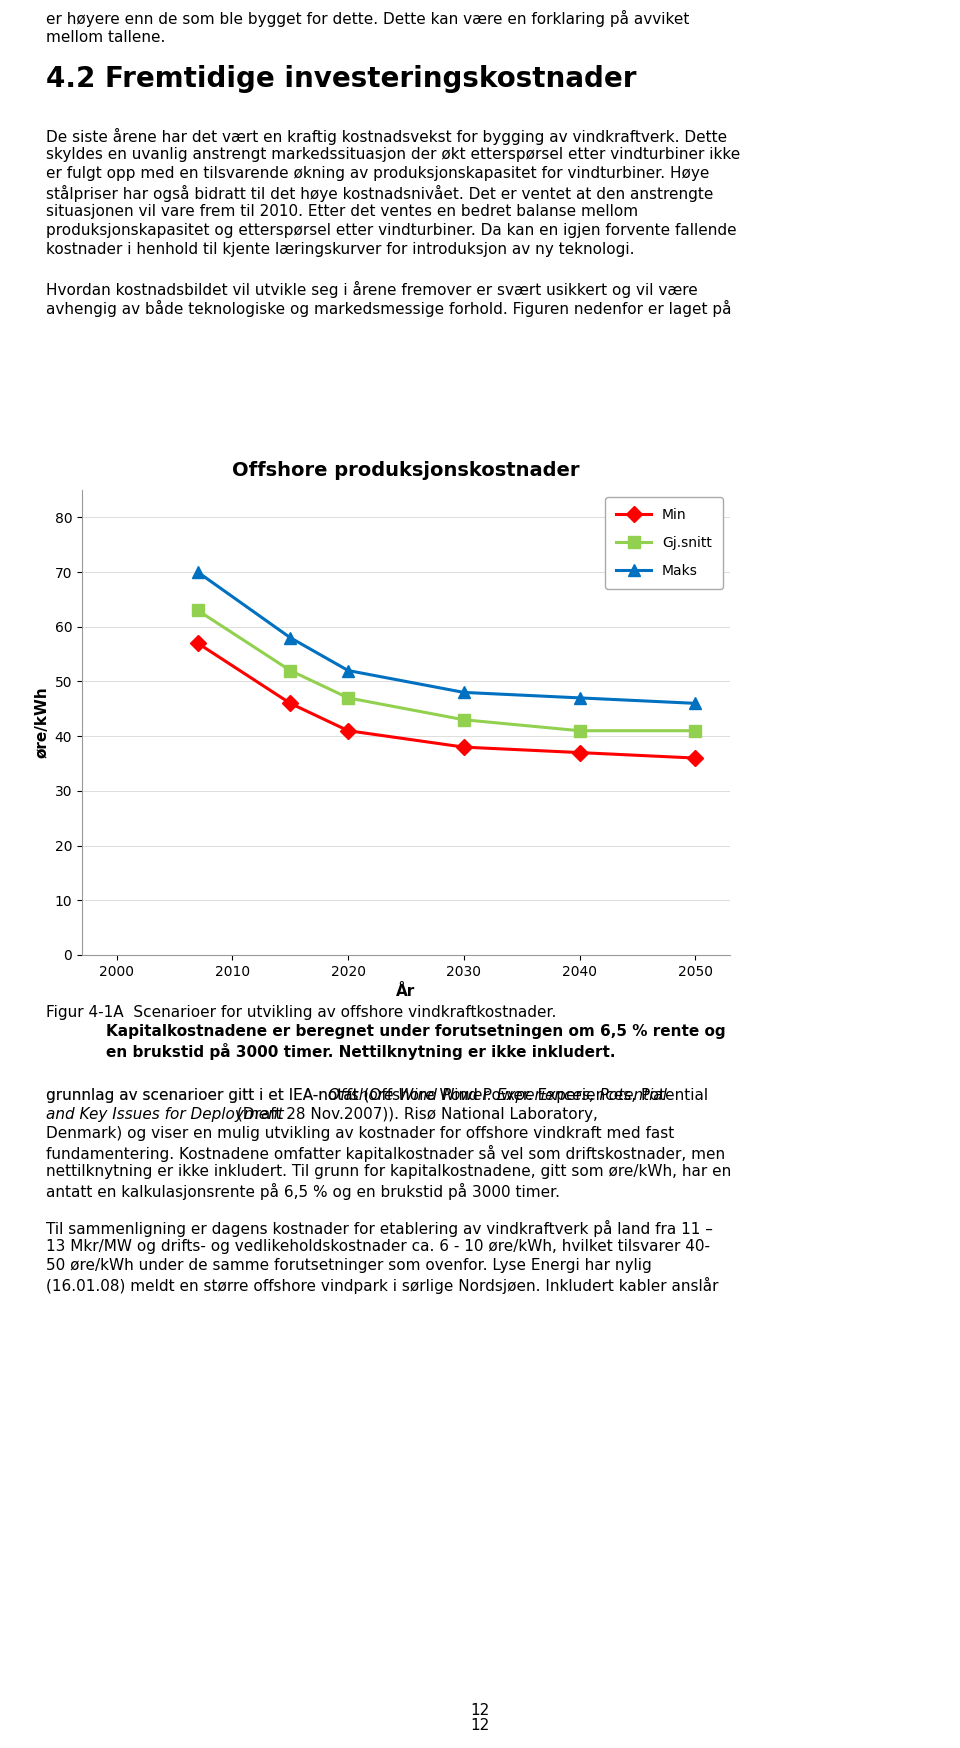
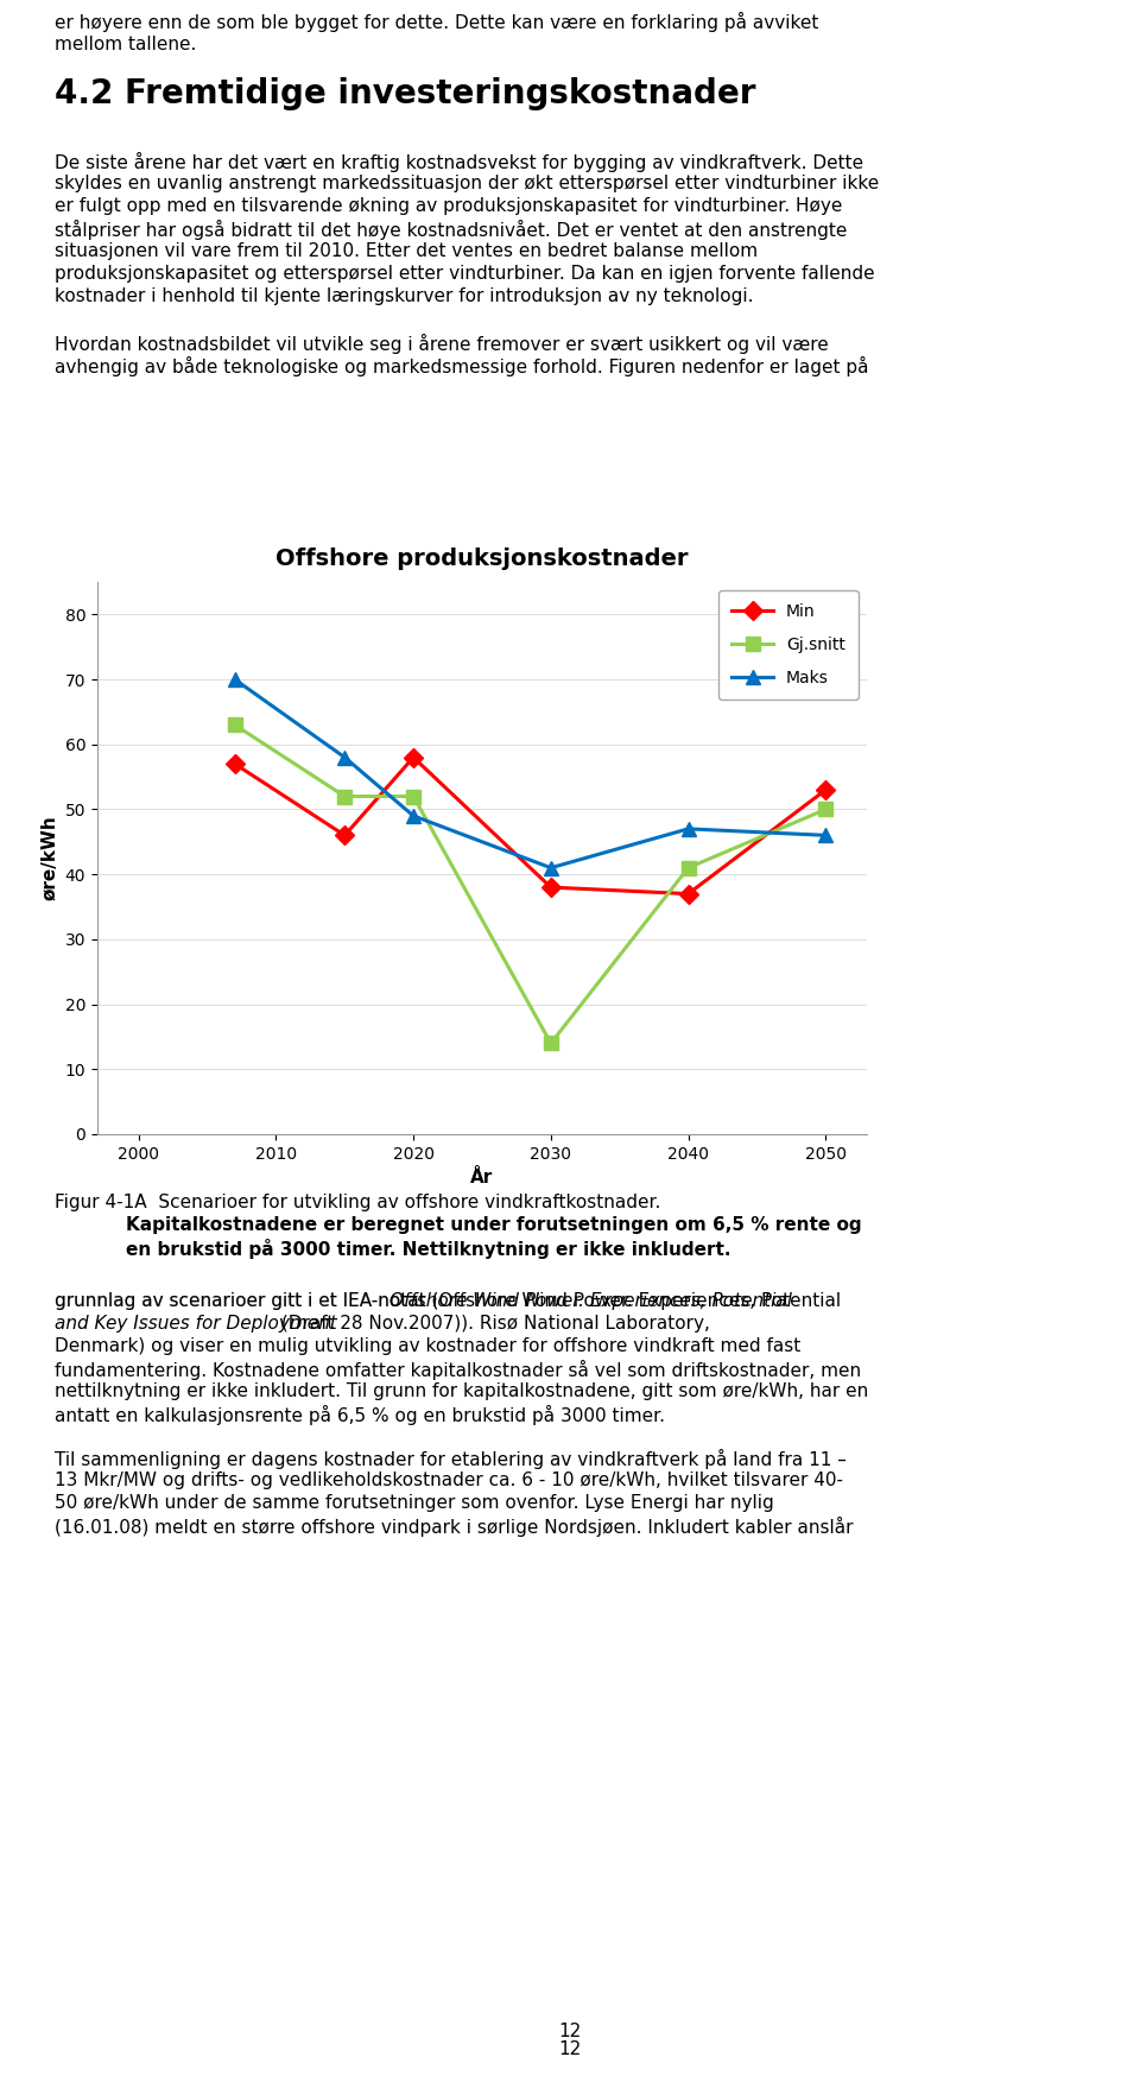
Min/2020: 41 -> 58
Gj.snitt/2020: 47 -> 52
Maks/2020: 52 -> 49
Gj.snitt/2030: 43 -> 14
Maks/2030: 48 -> 41
Min/2050: 36 -> 53
Gj.snitt/2050: 41 -> 50
